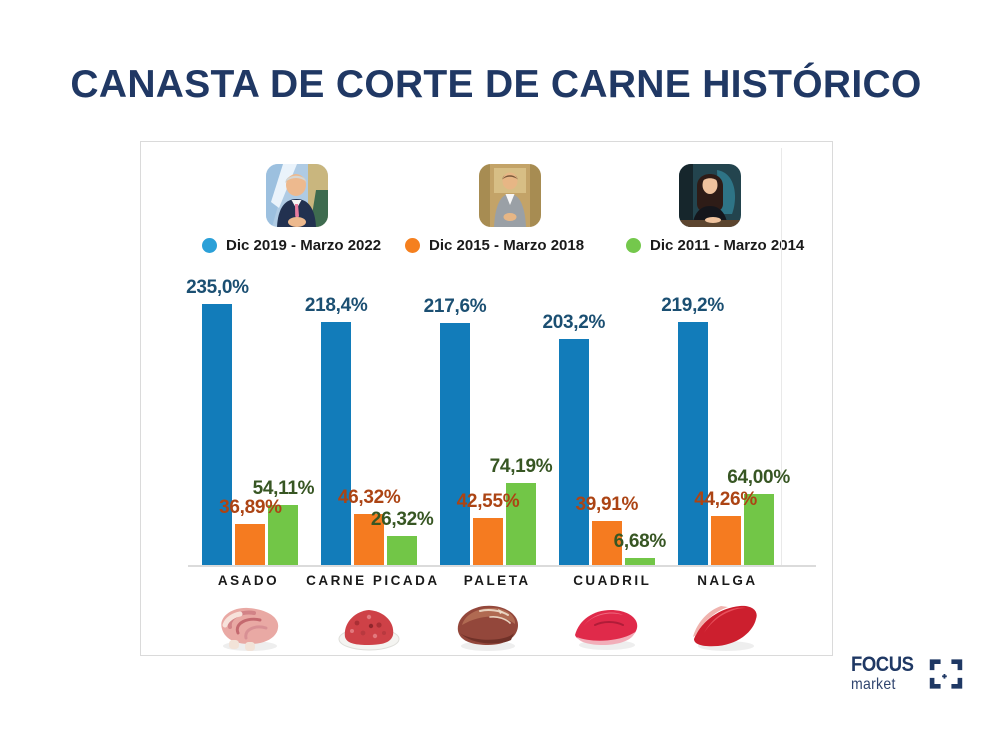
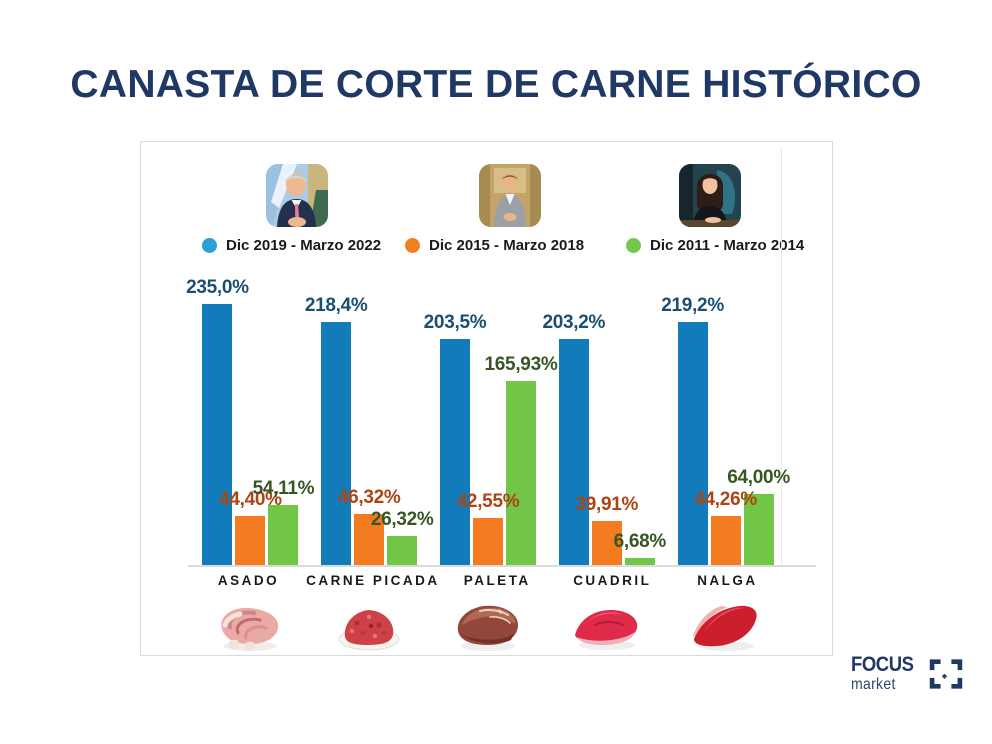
Dic 2015 - Marzo 2018/ASADO: 36,89% -> 44,40%
Dic 2019 - Marzo 2022/PALETA: 217,6% -> 203,5%
Dic 2011 - Marzo 2014/PALETA: 74,19% -> 165,93%
